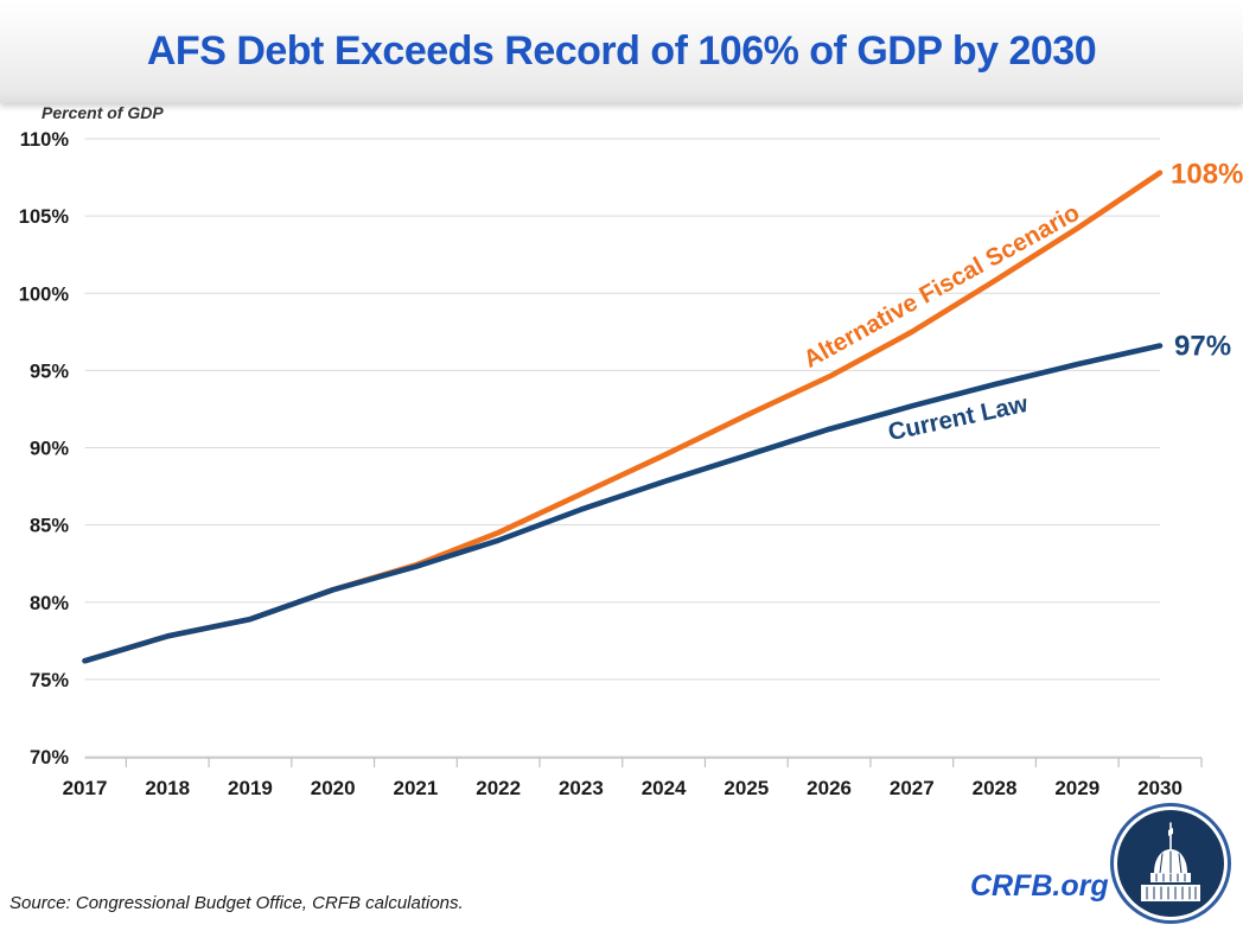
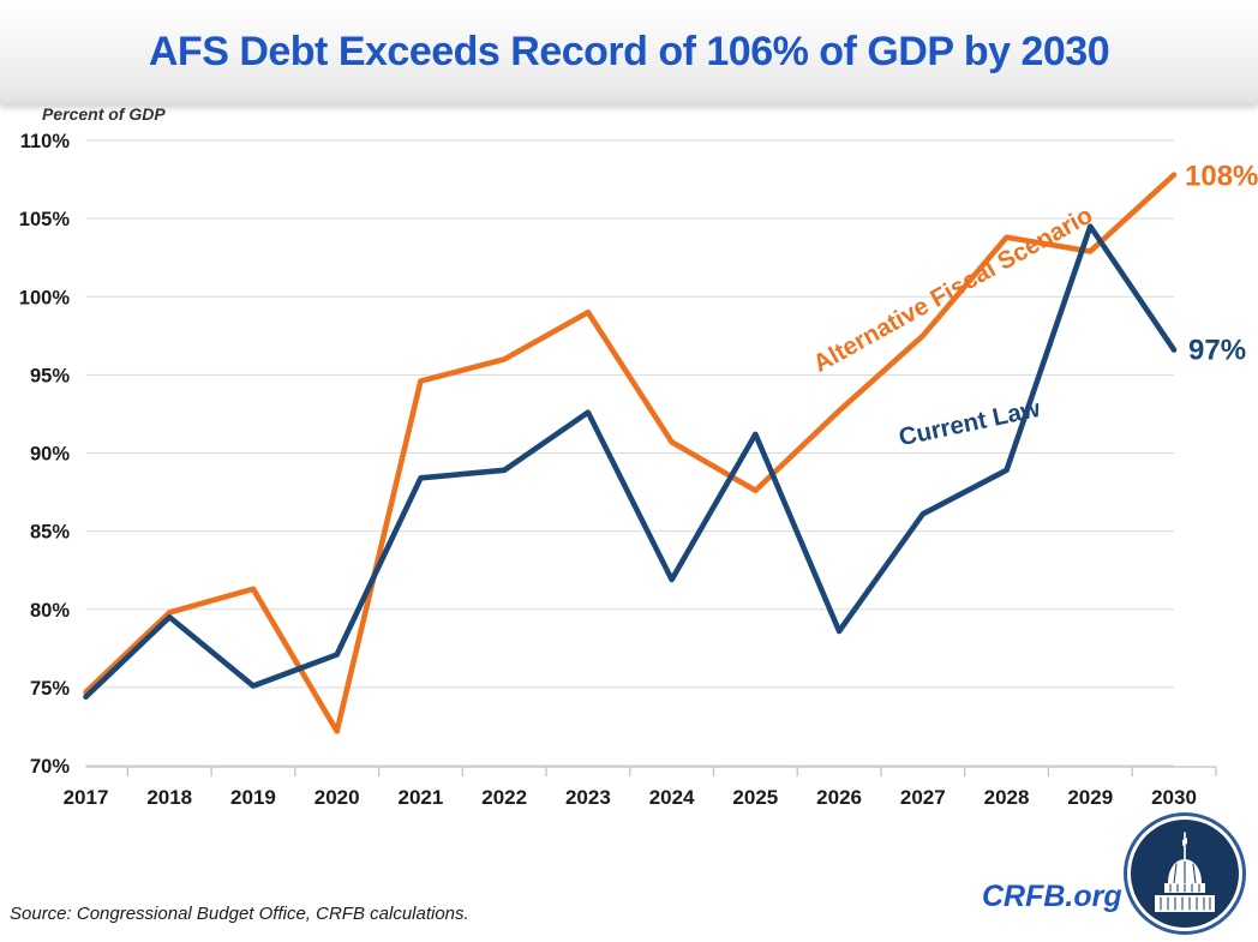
Alternative Fiscal Scenario/2017: 76.2% -> 74.7%
Current Law/2017: 76.2% -> 74.4%
Alternative Fiscal Scenario/2018: 77.8% -> 79.8%
Current Law/2018: 77.8% -> 79.5%
Alternative Fiscal Scenario/2019: 78.9% -> 81.3%
Current Law/2019: 78.9% -> 75.1%
Alternative Fiscal Scenario/2020: 80.8% -> 72.2%
Current Law/2020: 80.8% -> 77.1%
Alternative Fiscal Scenario/2021: 82.4% -> 94.6%
Current Law/2021: 82.3% -> 88.4%
Alternative Fiscal Scenario/2022: 84.5% -> 96.0%
Current Law/2022: 84.0% -> 88.9%
Alternative Fiscal Scenario/2023: 87.0% -> 99.0%
Current Law/2023: 86.0% -> 92.6%
Alternative Fiscal Scenario/2024: 89.5% -> 90.7%
Current Law/2024: 87.8% -> 81.9%
Alternative Fiscal Scenario/2025: 92.1% -> 87.6%
Current Law/2025: 89.5% -> 91.2%
Alternative Fiscal Scenario/2026: 94.6% -> 92.7%
Current Law/2026: 91.2% -> 78.6%
Current Law/2027: 92.7% -> 86.1%
Alternative Fiscal Scenario/2028: 100.8% -> 103.8%
Current Law/2028: 94.1% -> 88.9%
Alternative Fiscal Scenario/2029: 104.2% -> 102.9%
Current Law/2029: 95.4% -> 104.5%
